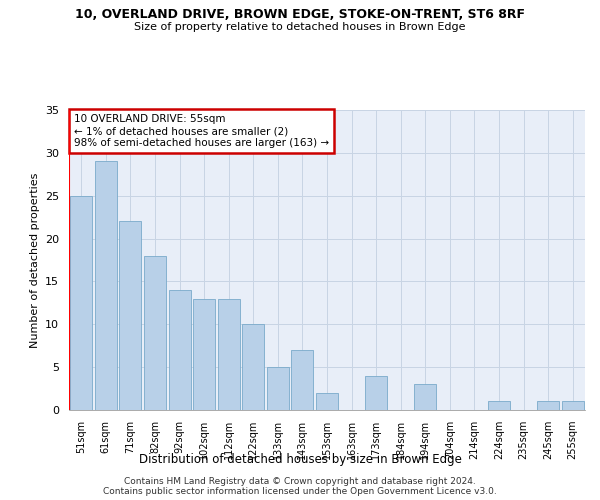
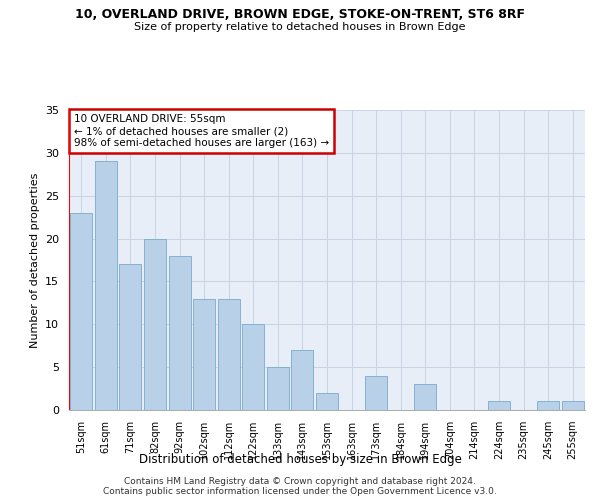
51sqm: 25 -> 23
71sqm: 22 -> 17
82sqm: 18 -> 20
92sqm: 14 -> 18
